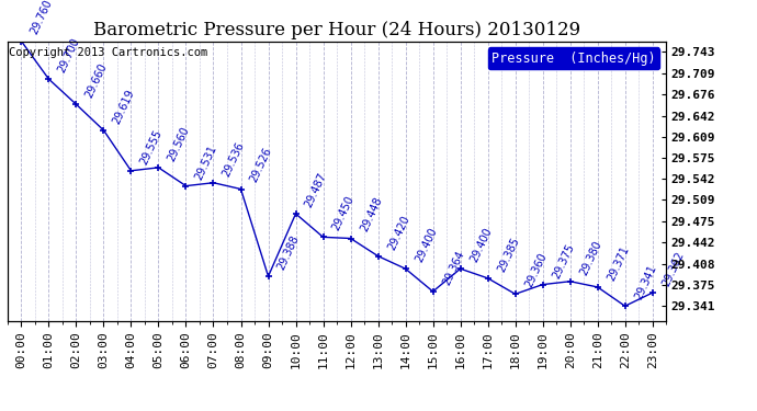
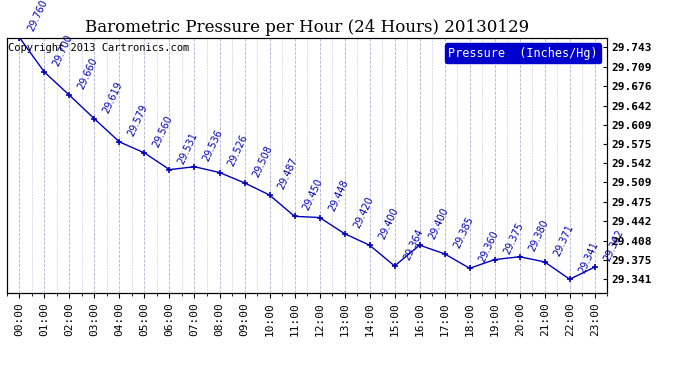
04:00: 29.555 -> 29.579
09:00: 29.388 -> 29.508
